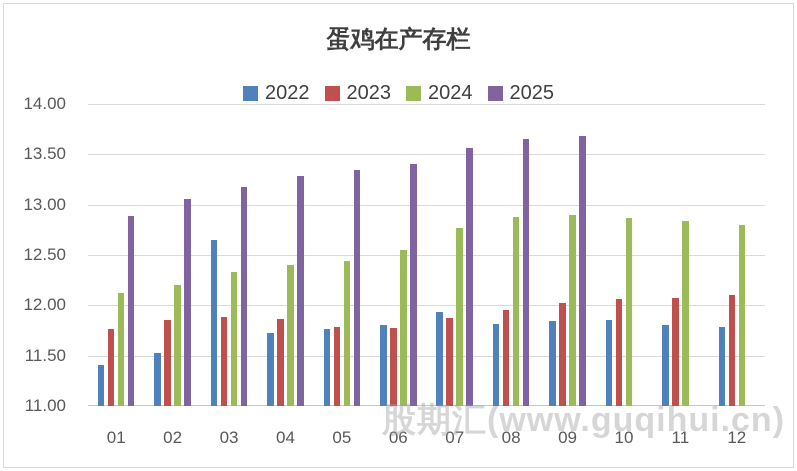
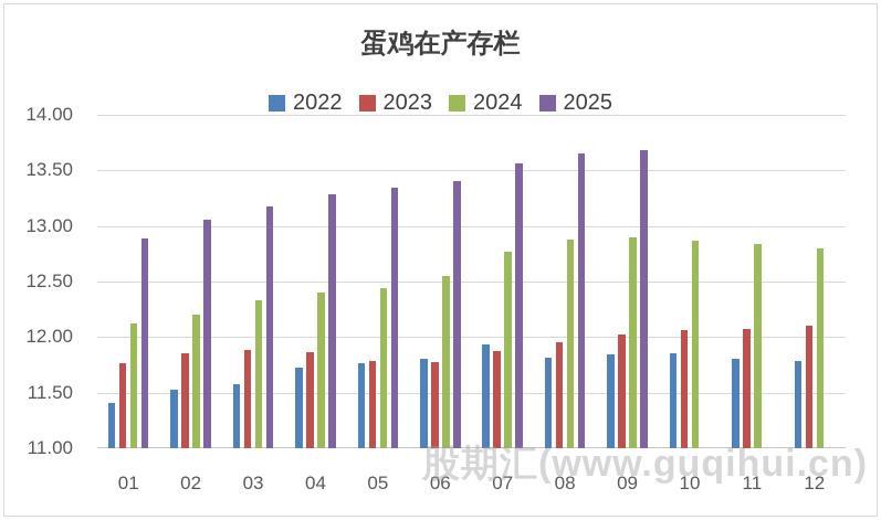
2022/03: 12.65 -> 11.58
